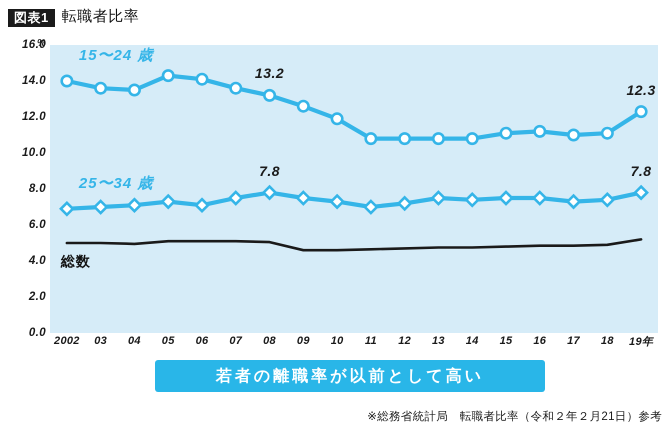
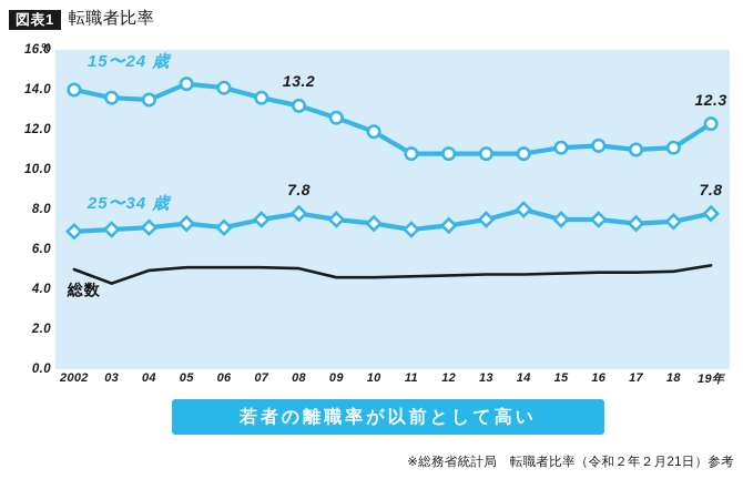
総数/03: 5.0 -> 4.3
25〜34 歳/14: 7.4 -> 8.0
